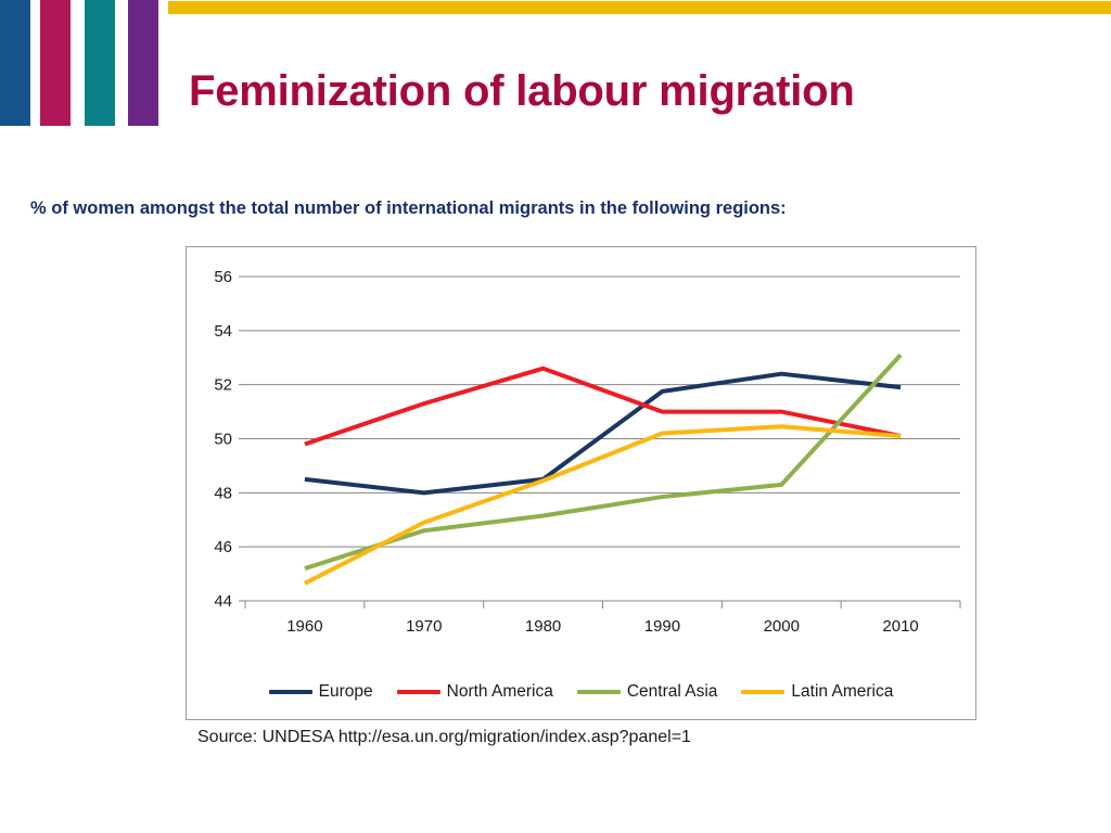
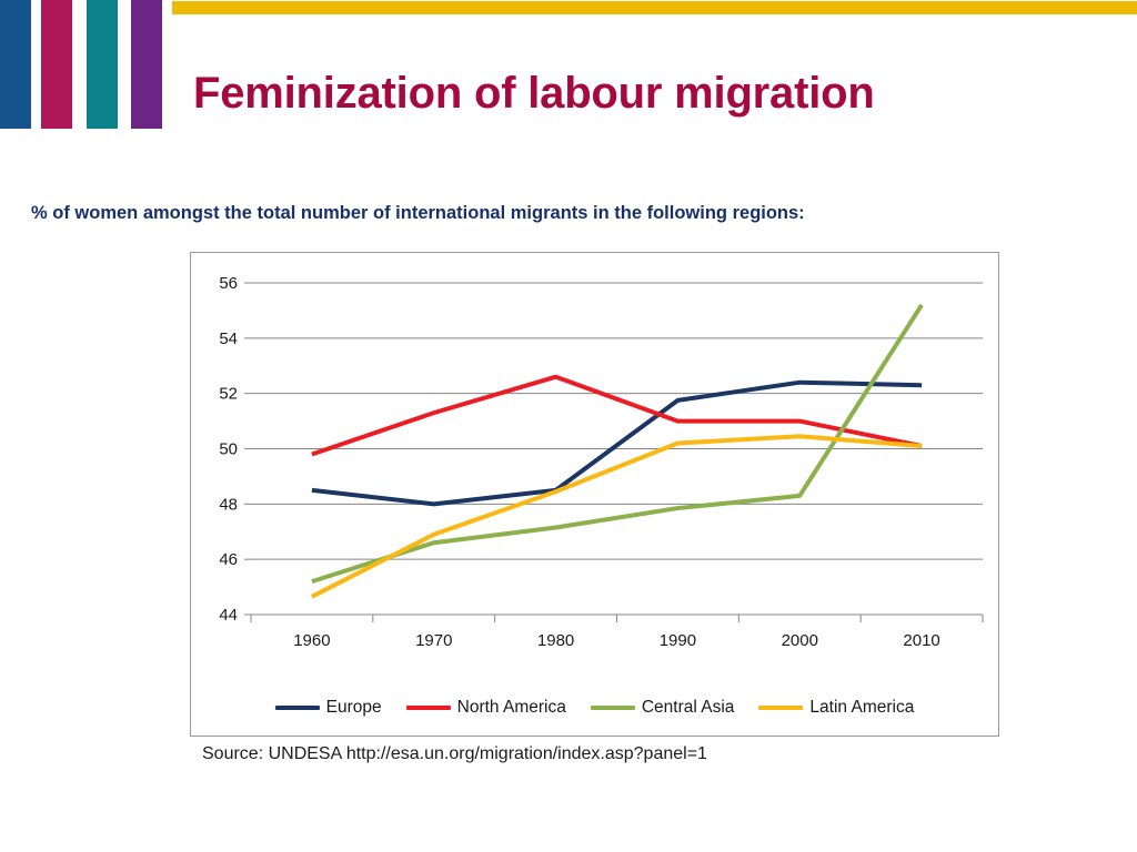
Europe/2010: 51.9 -> 52.3
Central Asia/2010: 53.1 -> 55.2
